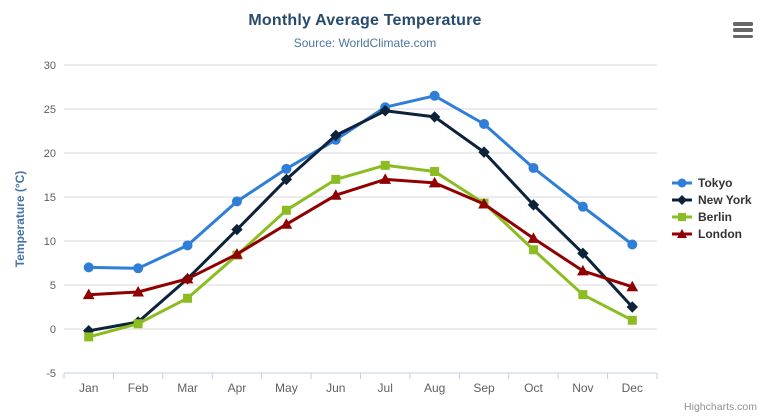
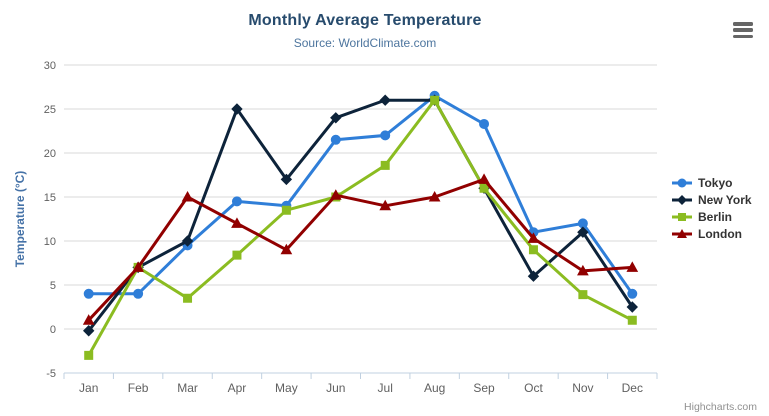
Tokyo/Jan: 7 -> 4
Berlin/Jan: -1 -> -3
London/Jan: 4 -> 1
Tokyo/Feb: 7 -> 4
New York/Feb: 1 -> 7
Berlin/Feb: 1 -> 7
London/Feb: 4 -> 7
New York/Mar: 6 -> 10
London/Mar: 6 -> 15
New York/Apr: 11 -> 25
London/Apr: 8 -> 12
Tokyo/May: 18 -> 14
London/May: 12 -> 9
New York/Jun: 22 -> 24
Berlin/Jun: 17 -> 15
Tokyo/Jul: 25 -> 22
New York/Jul: 25 -> 26
London/Jul: 17 -> 14
New York/Aug: 24 -> 26
Berlin/Aug: 18 -> 26
London/Aug: 17 -> 15
New York/Sep: 20 -> 16
Berlin/Sep: 14 -> 16
London/Sep: 14 -> 17
Tokyo/Oct: 18 -> 11
New York/Oct: 14 -> 6
Tokyo/Nov: 14 -> 12
New York/Nov: 9 -> 11
Tokyo/Dec: 10 -> 4
London/Dec: 5 -> 7
